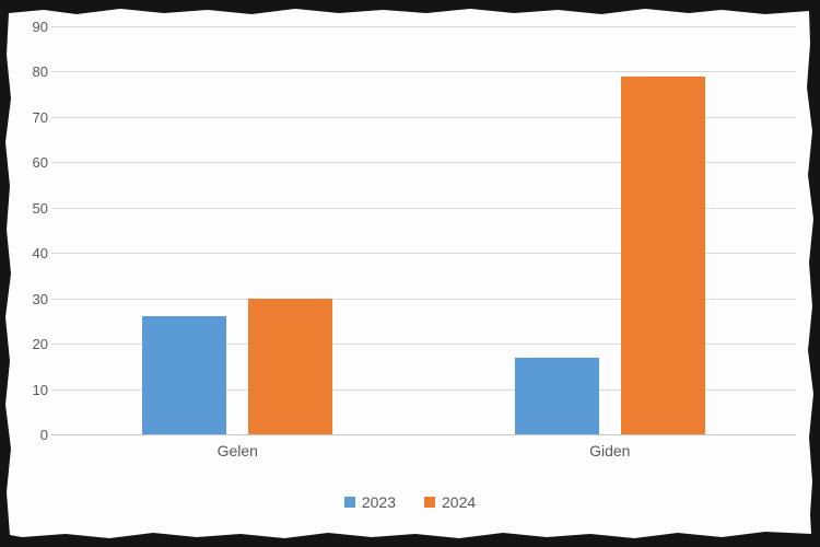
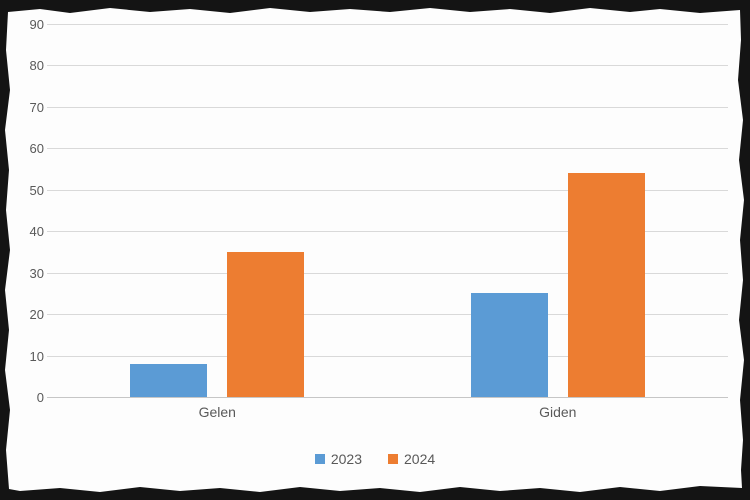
2023/Gelen: 26 -> 8
2024/Gelen: 30 -> 35
2023/Giden: 17 -> 25
2024/Giden: 79 -> 54
